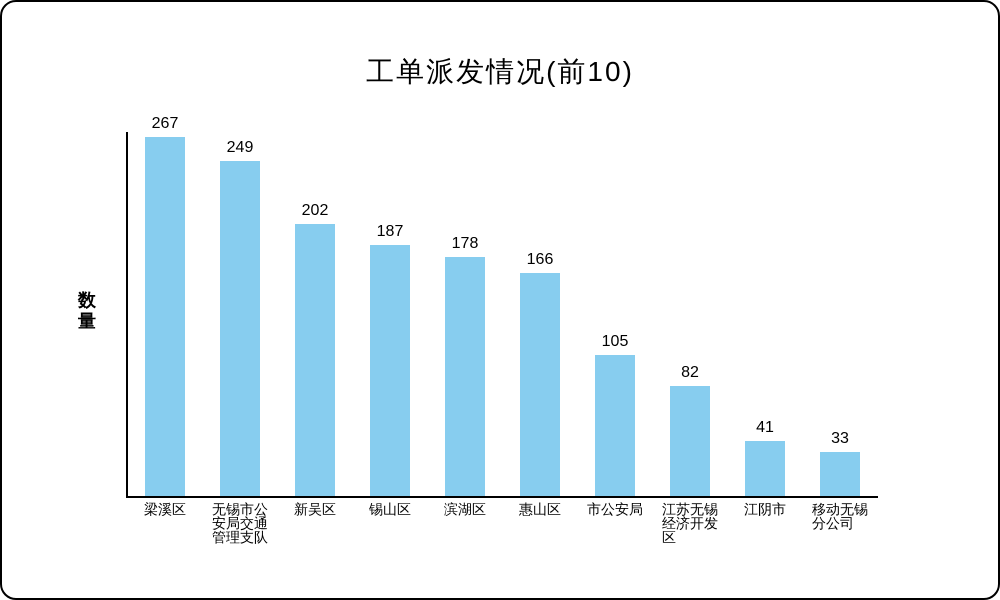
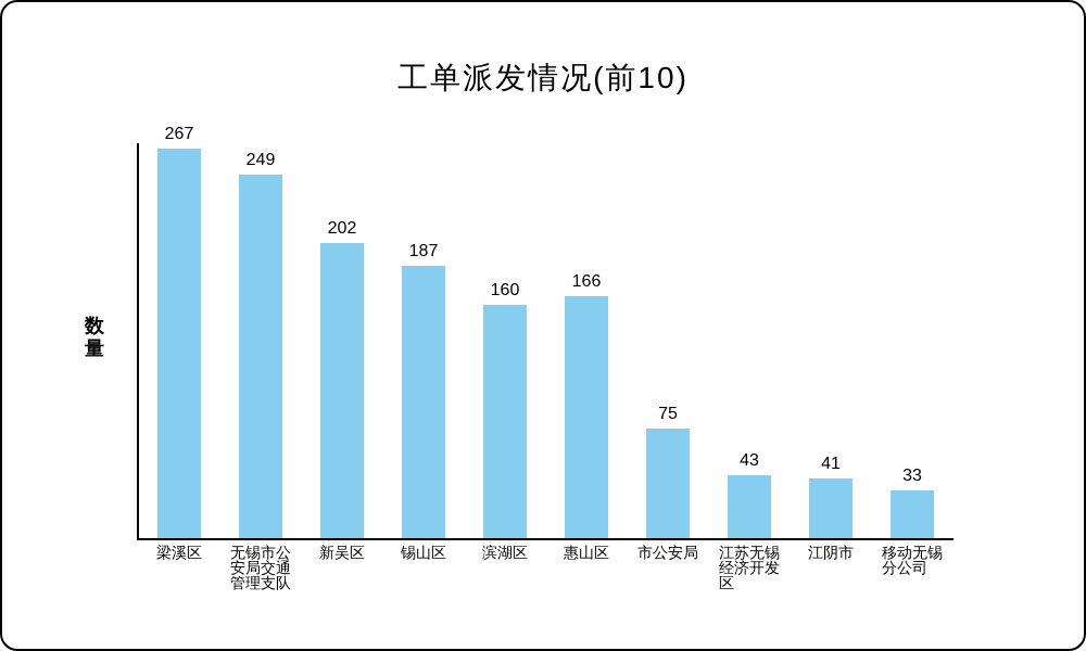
滨湖区: 178 -> 160
市公安局: 105 -> 75
江苏无锡经济开发区: 82 -> 43
